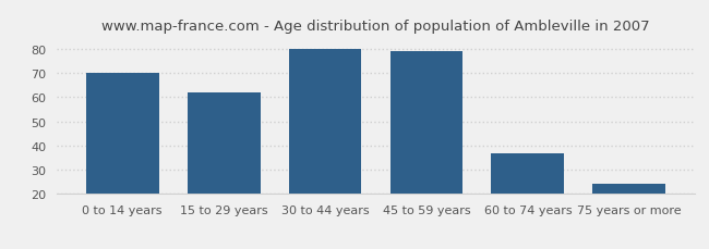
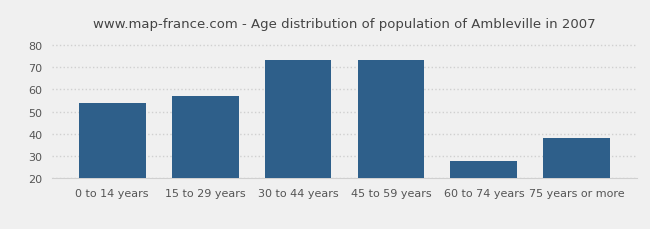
0 to 14 years: 70 -> 54
15 to 29 years: 62 -> 57
30 to 44 years: 80 -> 73
45 to 59 years: 79 -> 73
60 to 74 years: 37 -> 28
75 years or more: 24 -> 38
